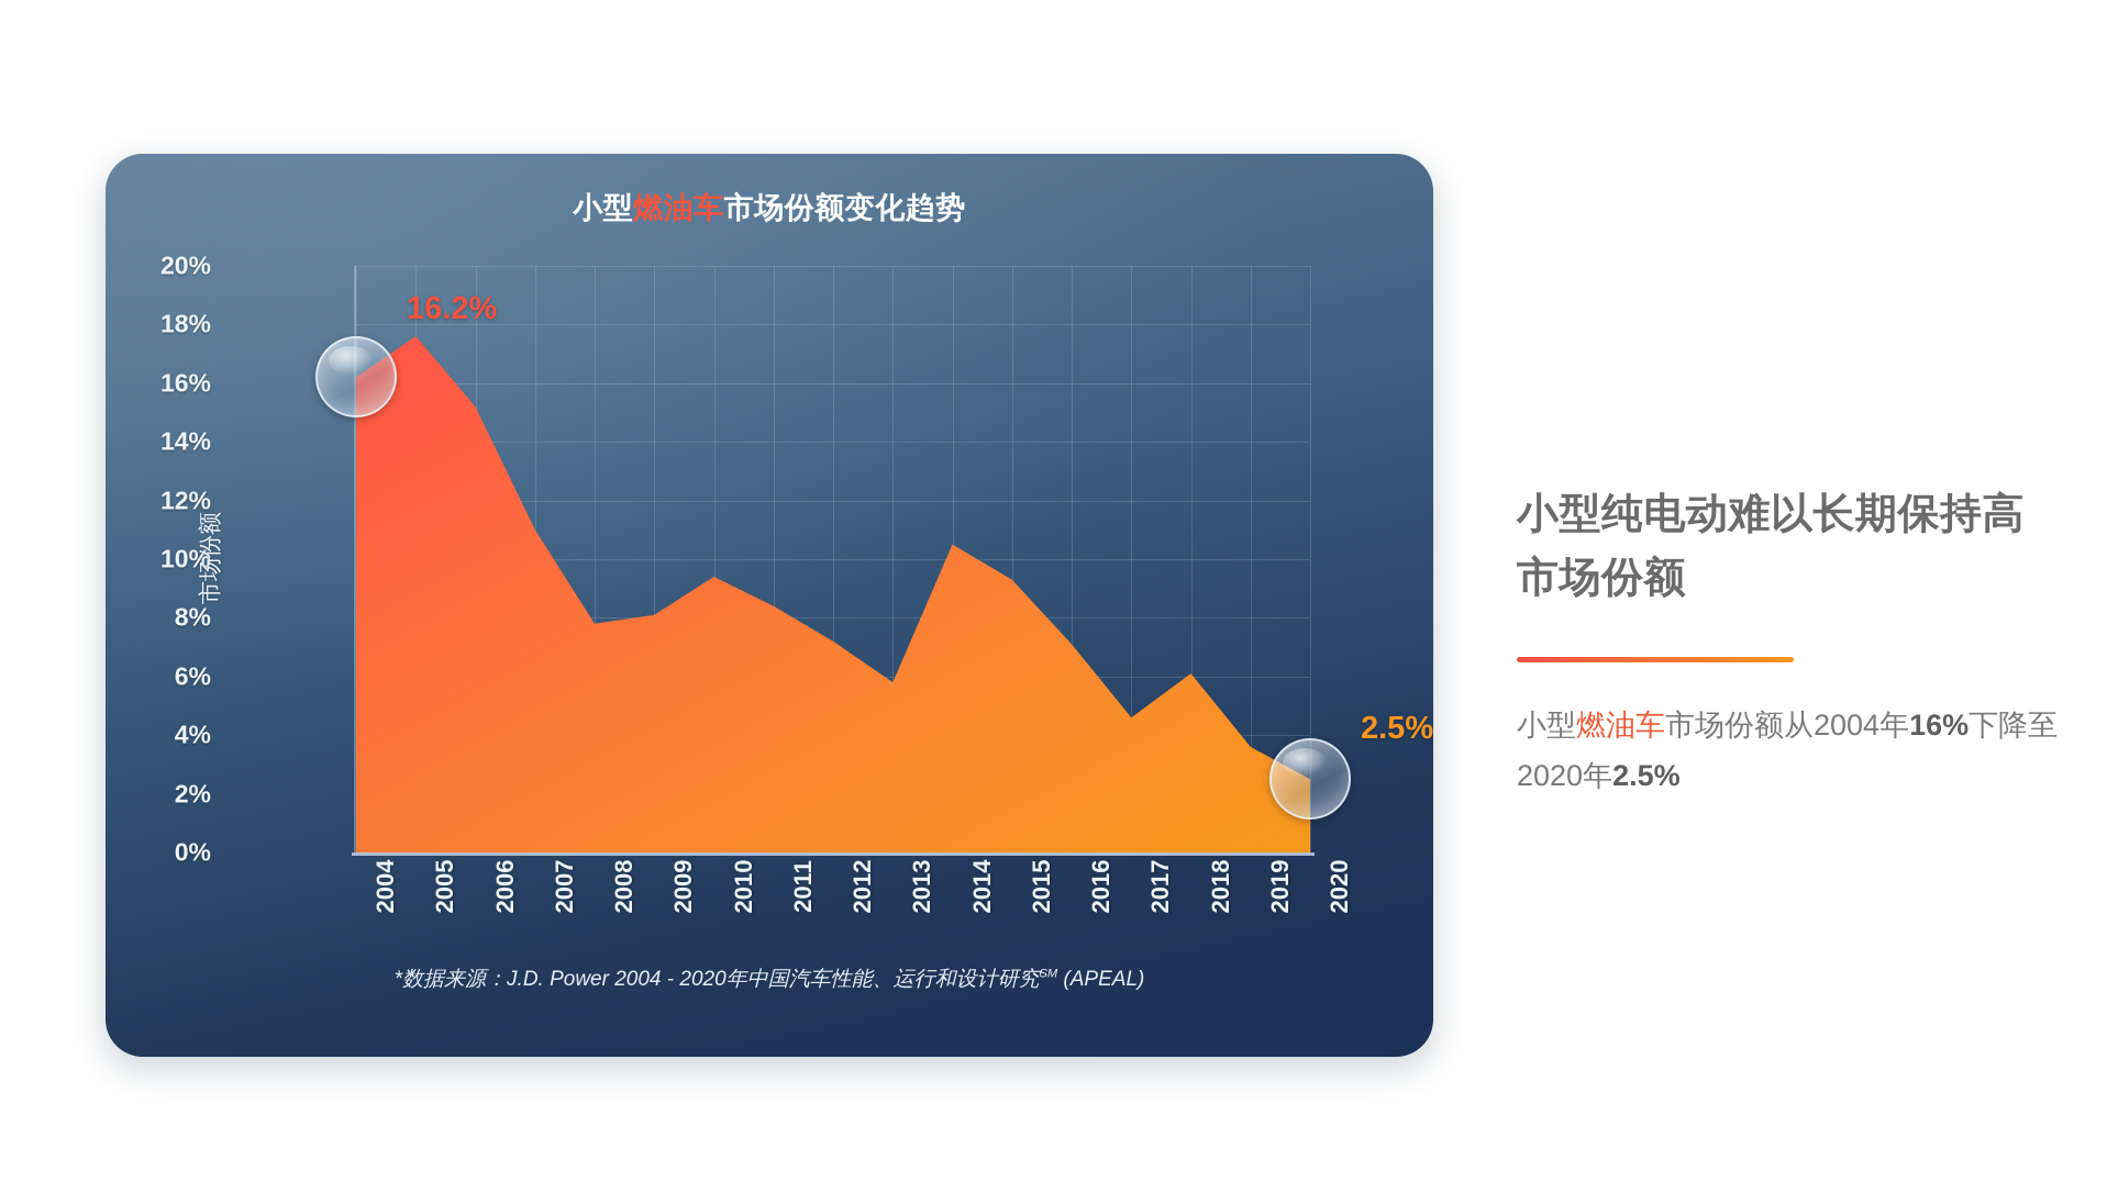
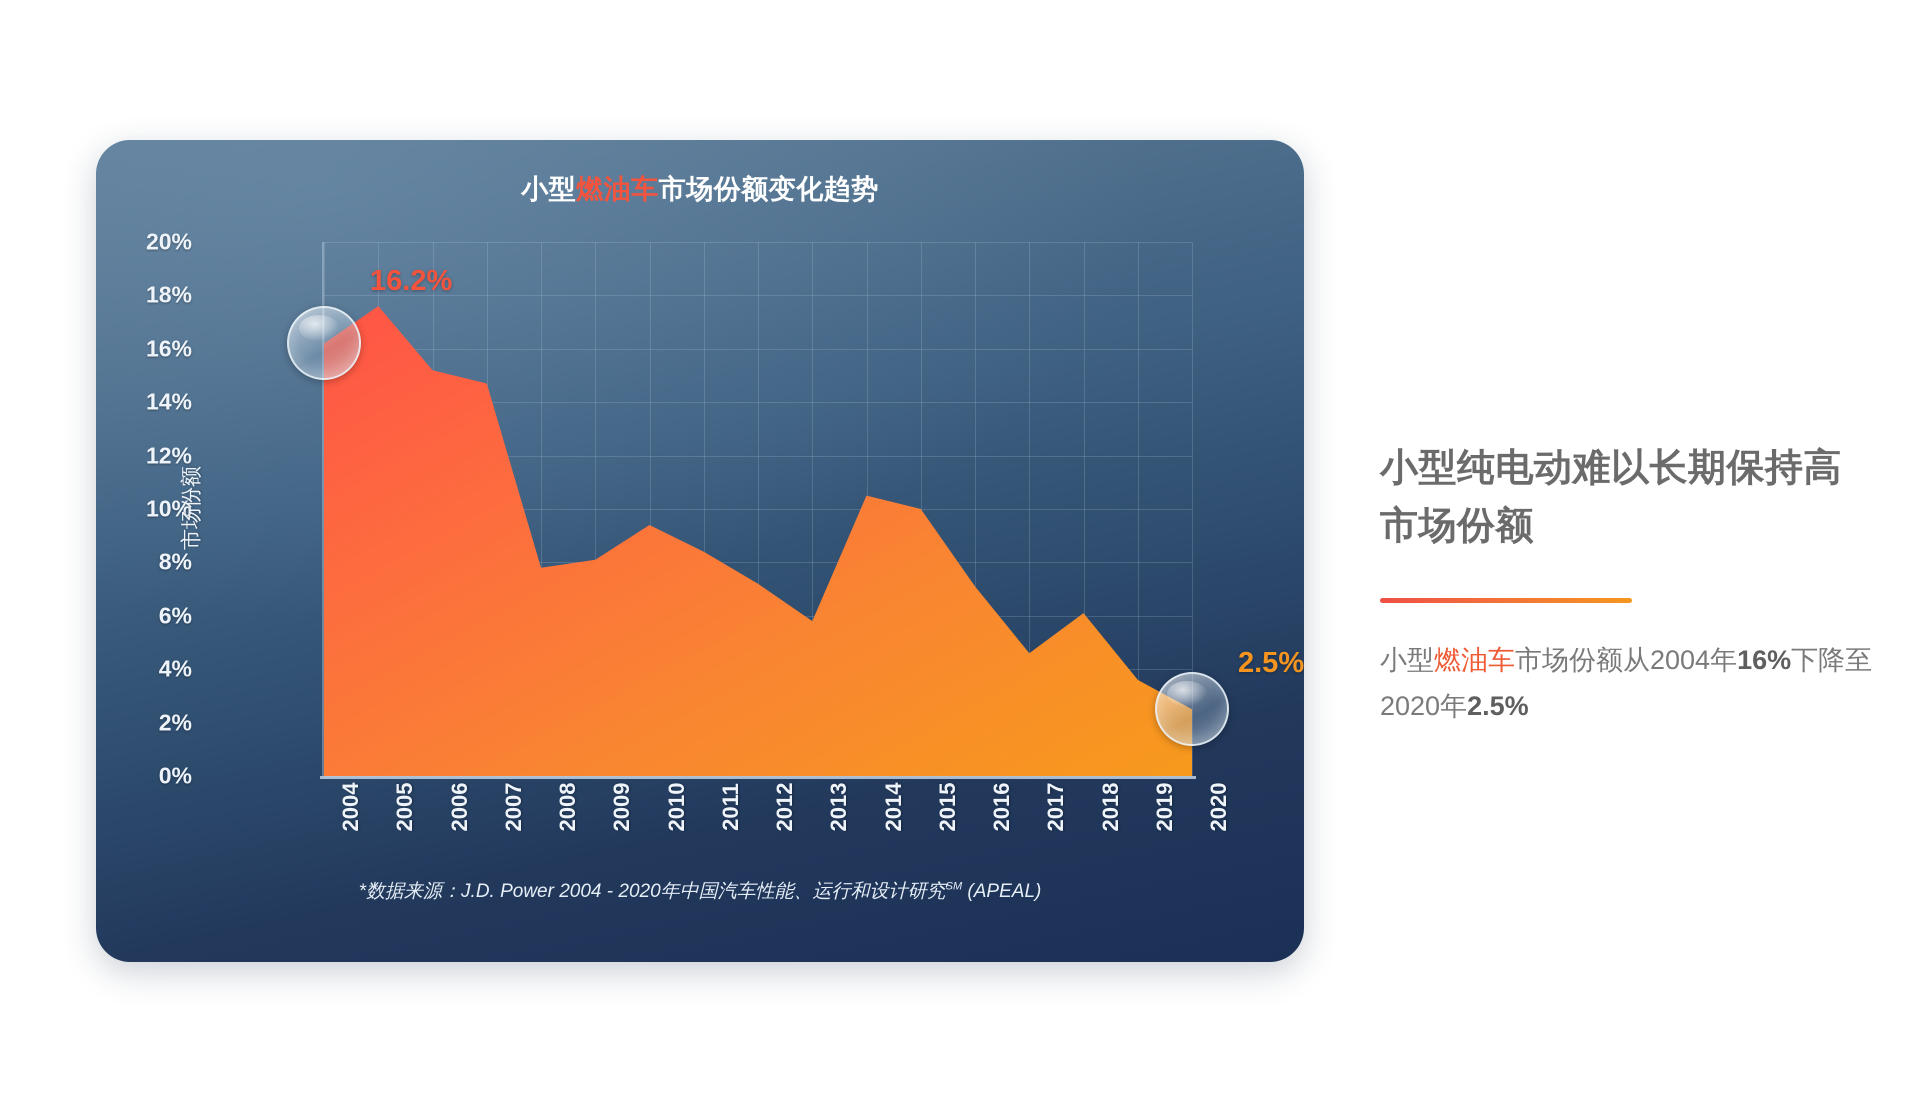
2007: 11.0% -> 14.7%
2015: 9.3% -> 10.0%
